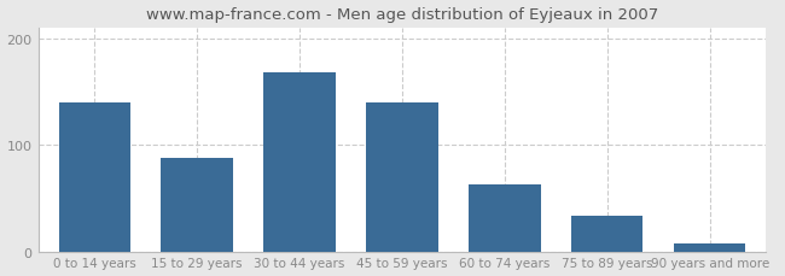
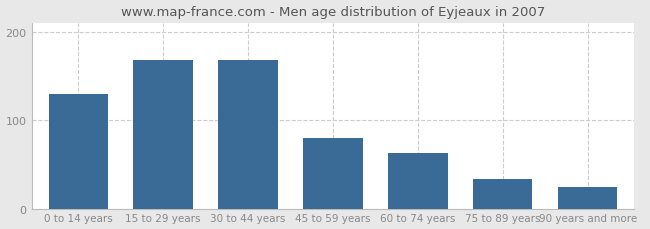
0 to 14 years: 140 -> 130
15 to 29 years: 88 -> 168
45 to 59 years: 140 -> 80
90 years and more: 8 -> 24
